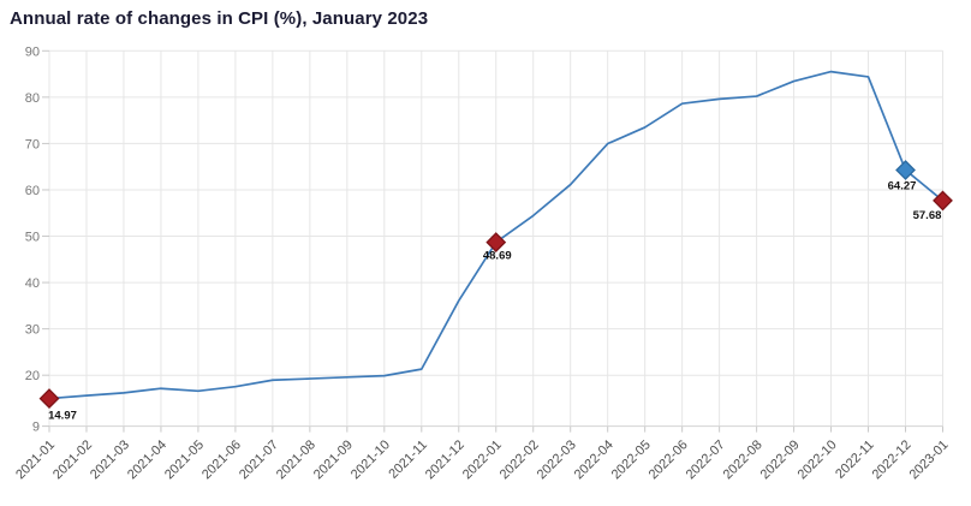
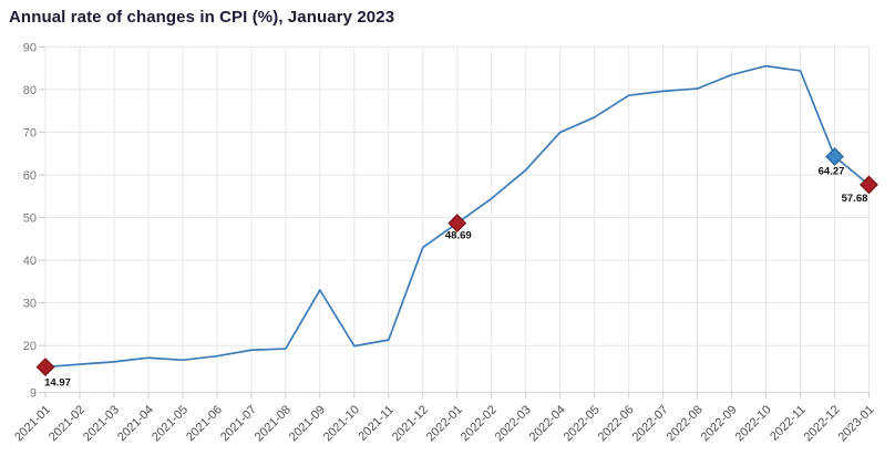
2021-09: 20 -> 33
2021-12: 36 -> 43
